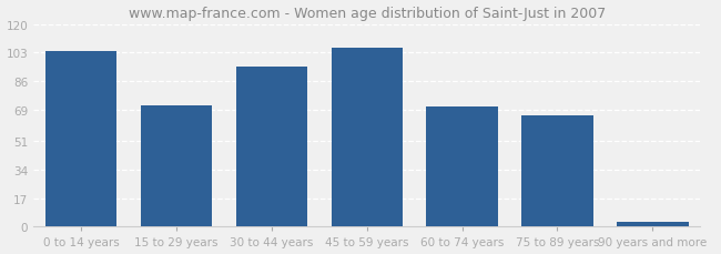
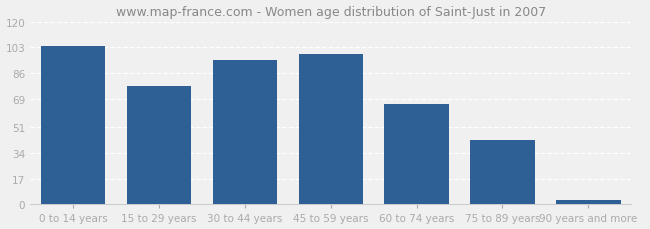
15 to 29 years: 72 -> 78
45 to 59 years: 106 -> 99
60 to 74 years: 71 -> 66
75 to 89 years: 66 -> 42
